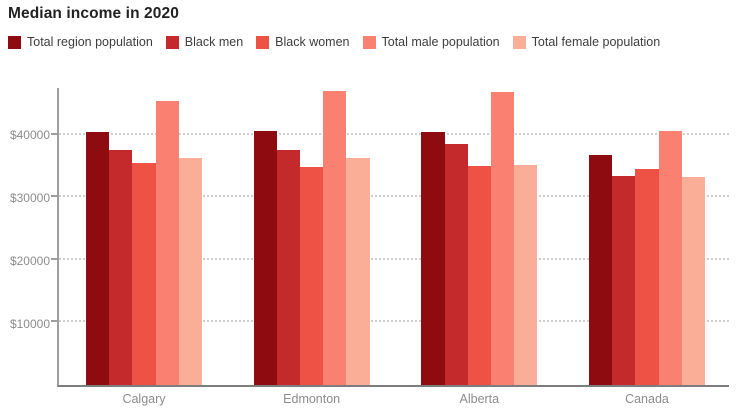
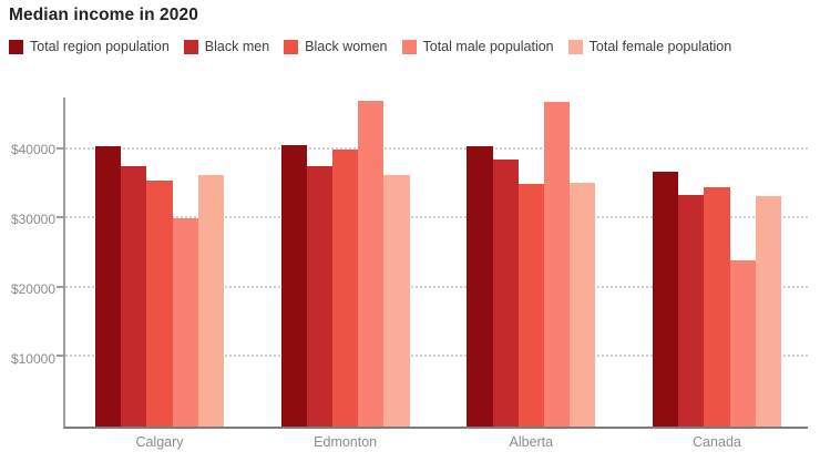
Total male population/Calgary: $46000 -> $30000
Black women/Edmonton: $35000 -> $40000
Total male population/Canada: $41000 -> $24000
